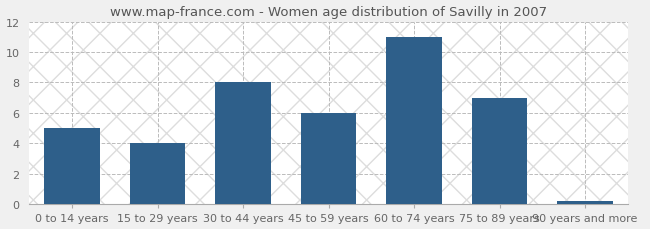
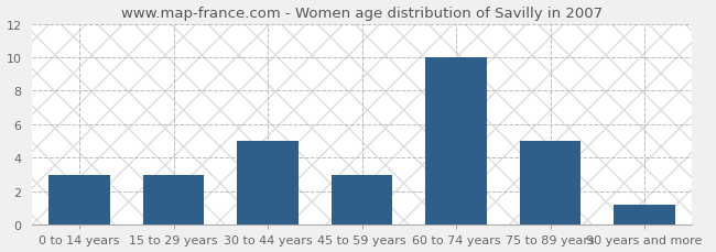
0 to 14 years: 5.0 -> 3.0
15 to 29 years: 4.0 -> 3.0
30 to 44 years: 8.0 -> 5.0
45 to 59 years: 6.0 -> 3.0
60 to 74 years: 11.0 -> 10.0
75 to 89 years: 7.0 -> 5.0
90 years and more: 0.2 -> 1.2
